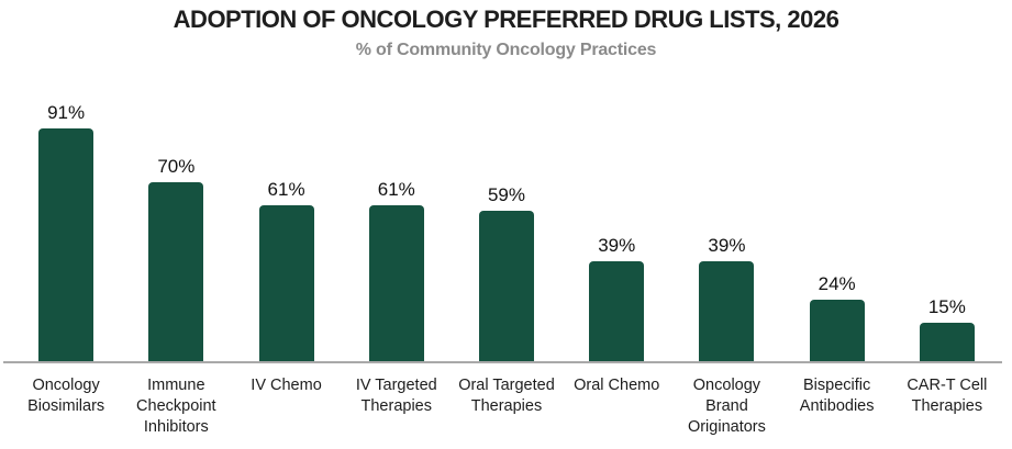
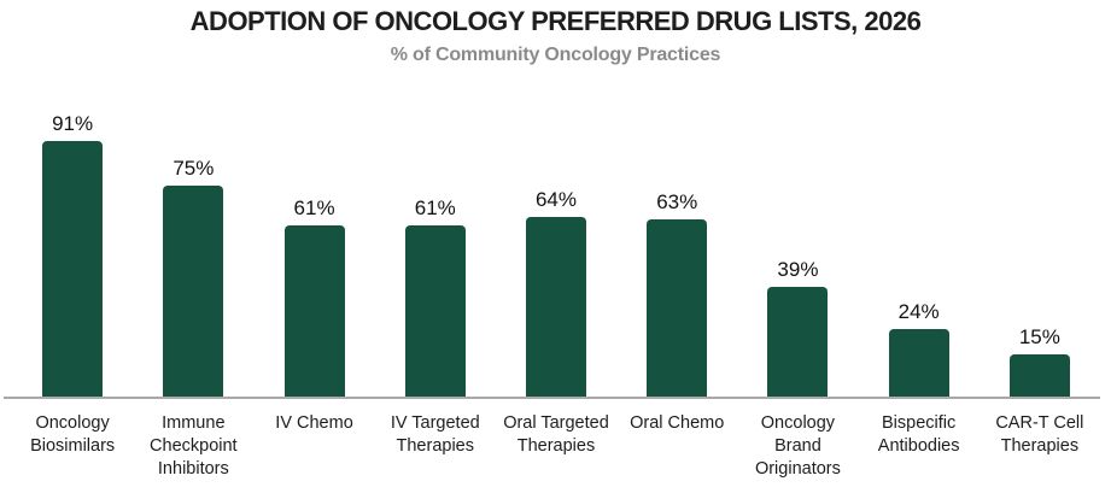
Immune Checkpoint Inhibitors: 70% -> 75%
Oral Targeted Therapies: 59% -> 64%
Oral Chemo: 39% -> 63%
